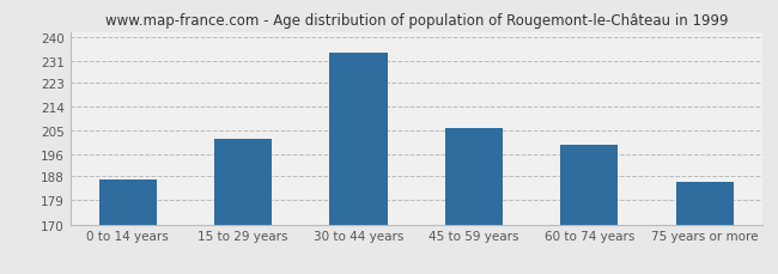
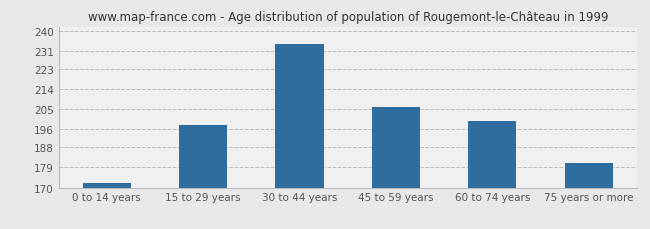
0 to 14 years: 187 -> 172
15 to 29 years: 202 -> 198
75 years or more: 186 -> 181
